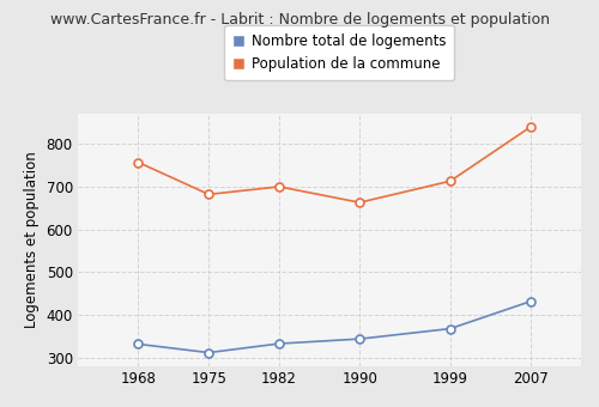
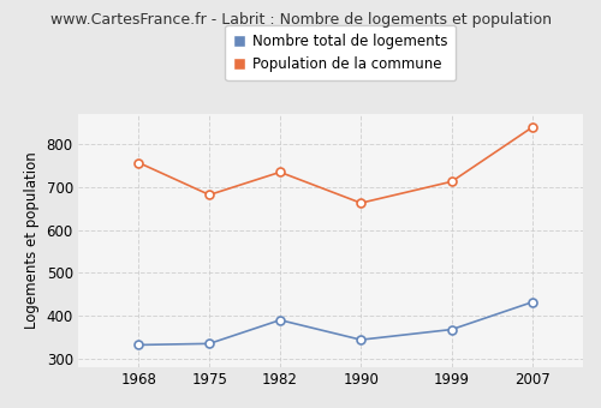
Nombre total de logements/1975: 312 -> 335
Nombre total de logements/1982: 333 -> 390
Population de la commune/1982: 700 -> 735
